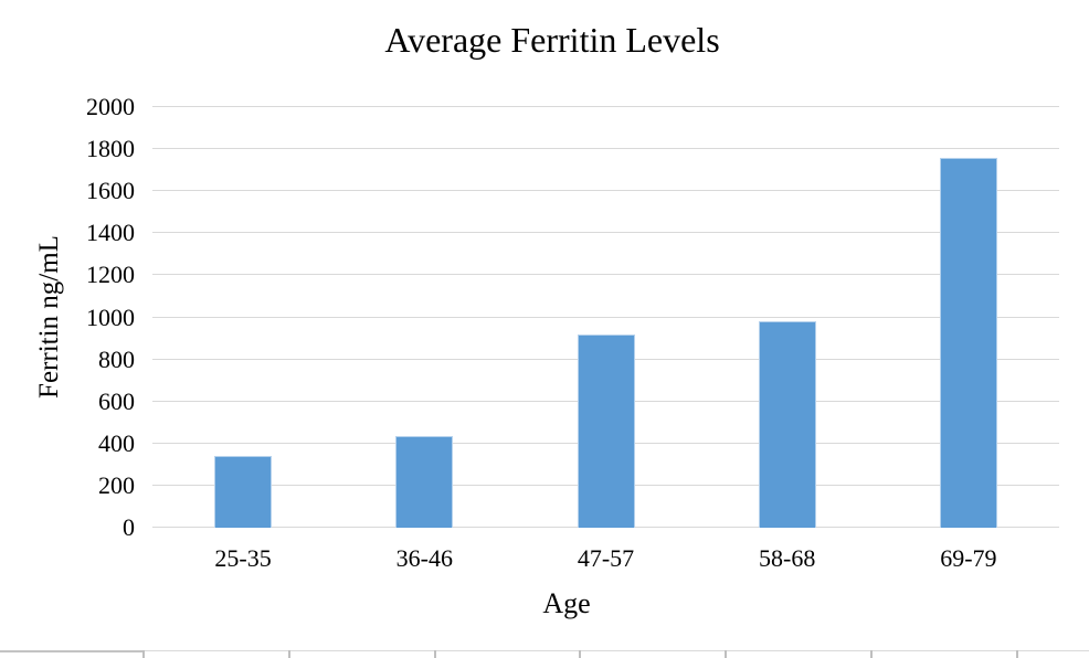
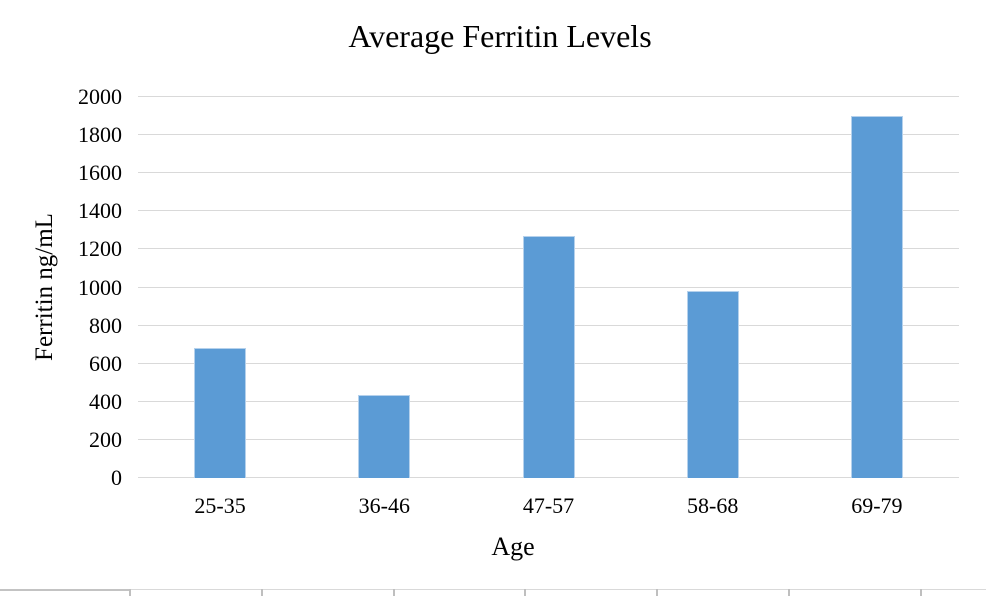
25-35: 340 -> 680
47-57: 920 -> 1270
69-79: 1760 -> 1900
